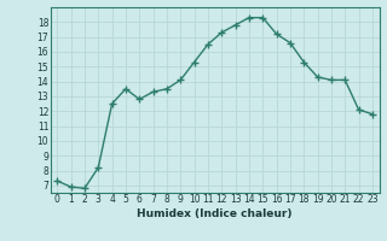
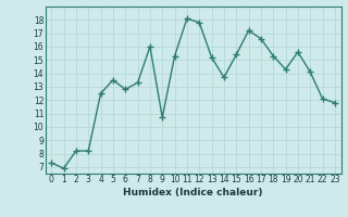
2: 6.8 -> 8.2
8: 13.5 -> 16.0
9: 14.1 -> 10.7
11: 16.5 -> 18.1
12: 17.3 -> 17.8
13: 17.8 -> 15.2
14: 18.3 -> 13.7
15: 18.3 -> 15.4
20: 14.1 -> 15.6
